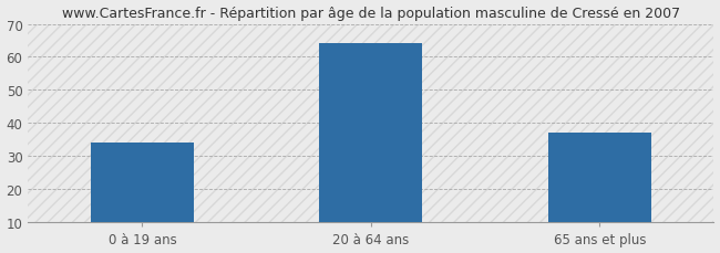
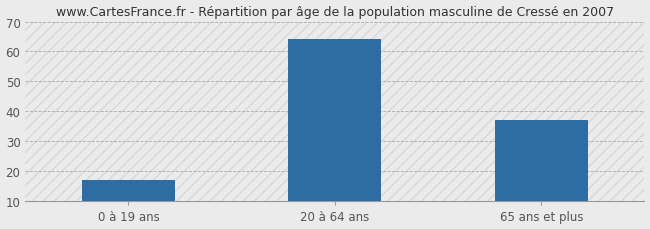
0 à 19 ans: 34 -> 17
